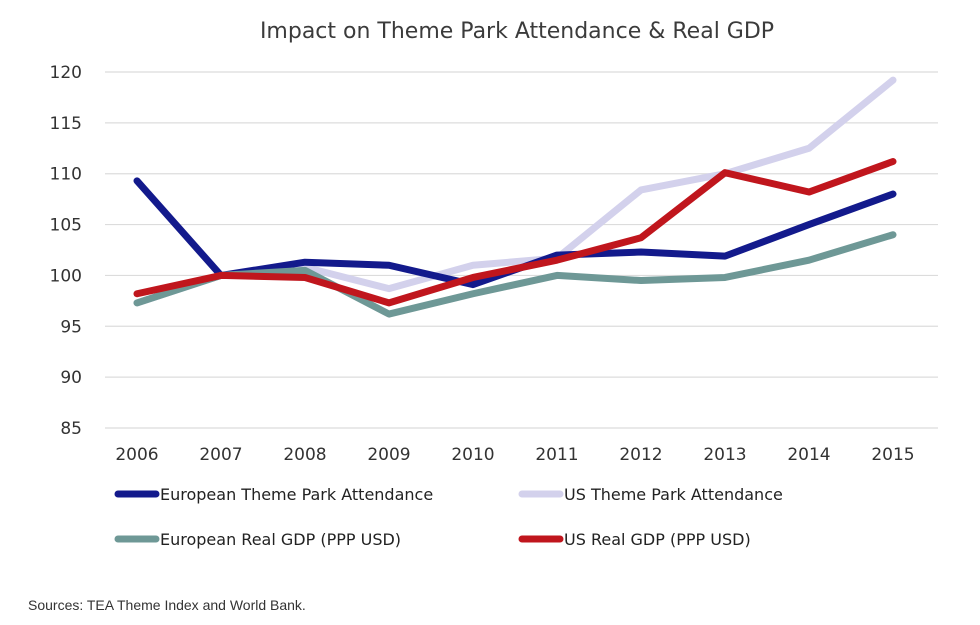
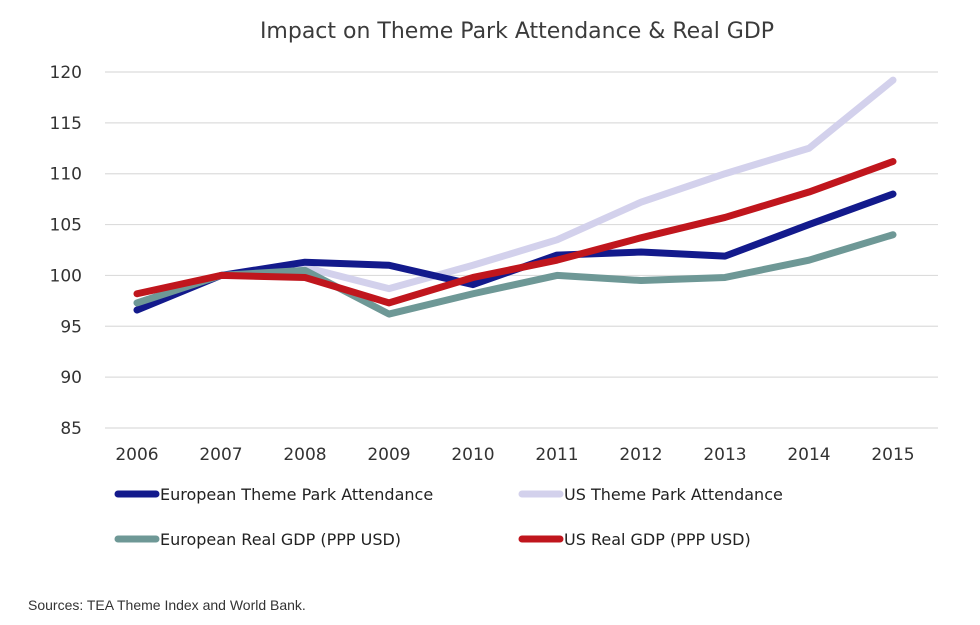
European Theme Park Attendance/2006: 109.3 -> 96.6
US Theme Park Attendance/2011: 101.7 -> 103.5
US Theme Park Attendance/2012: 108.4 -> 107.2
US Real GDP (PPP USD)/2013: 110.1 -> 105.7
